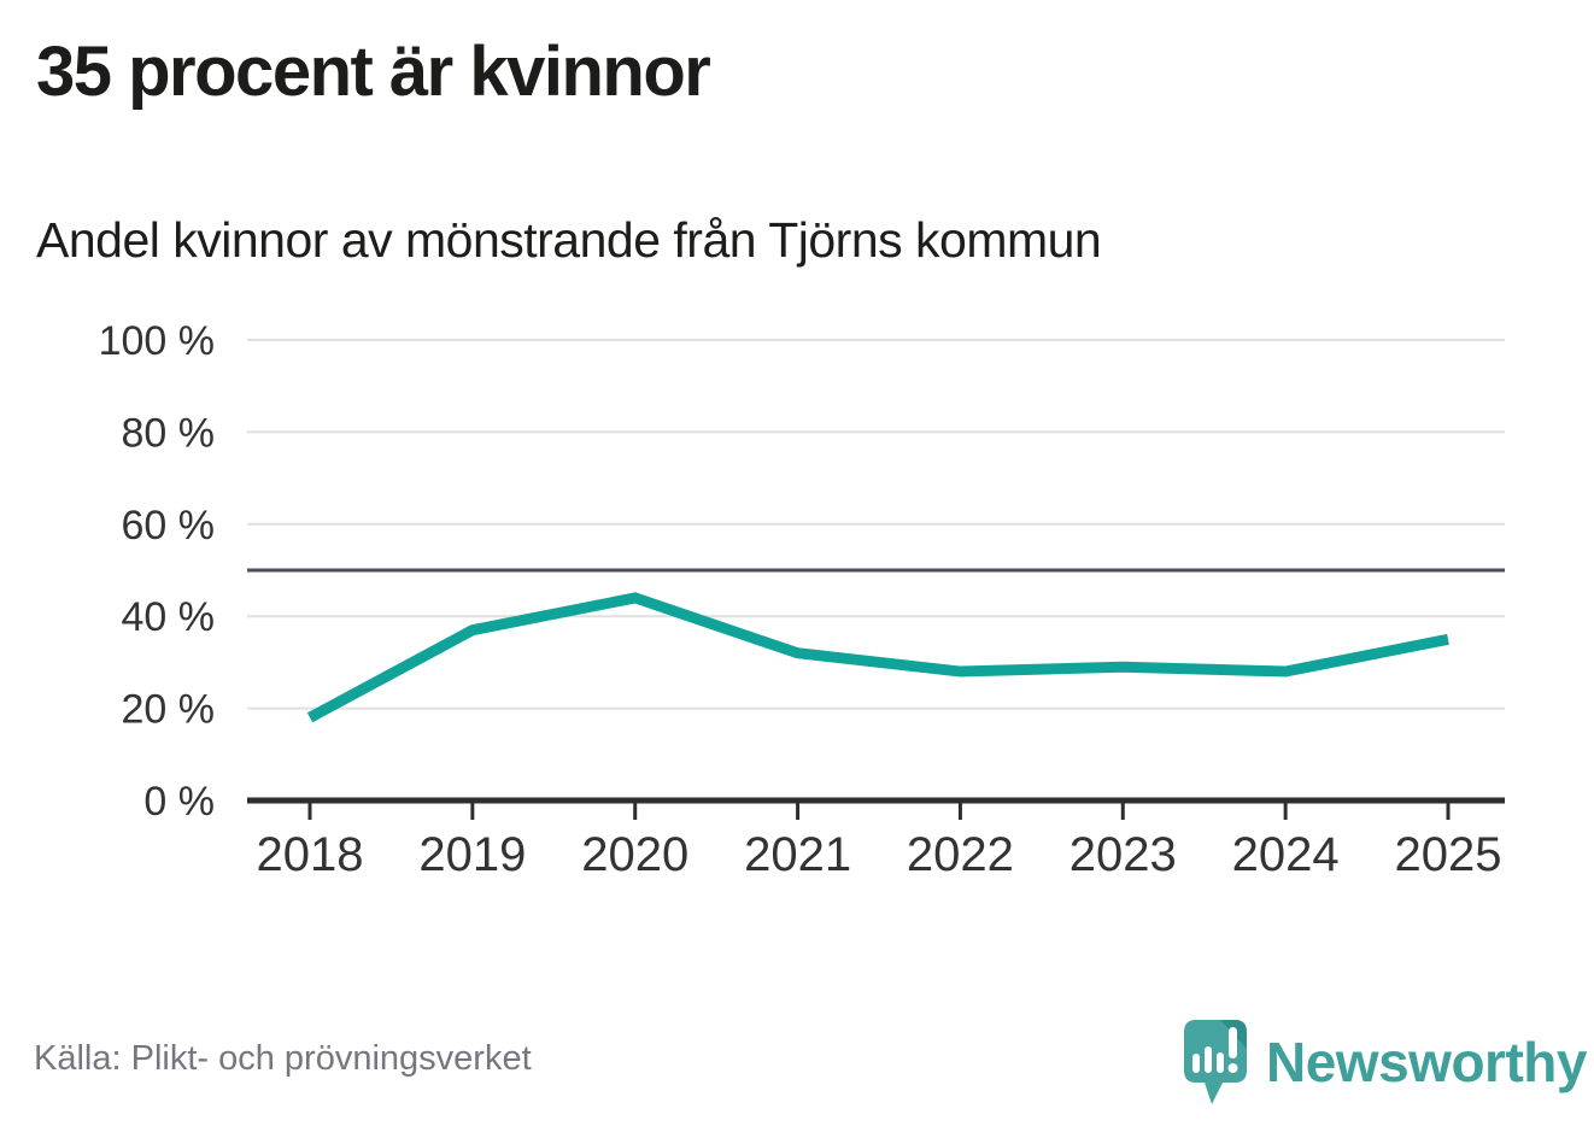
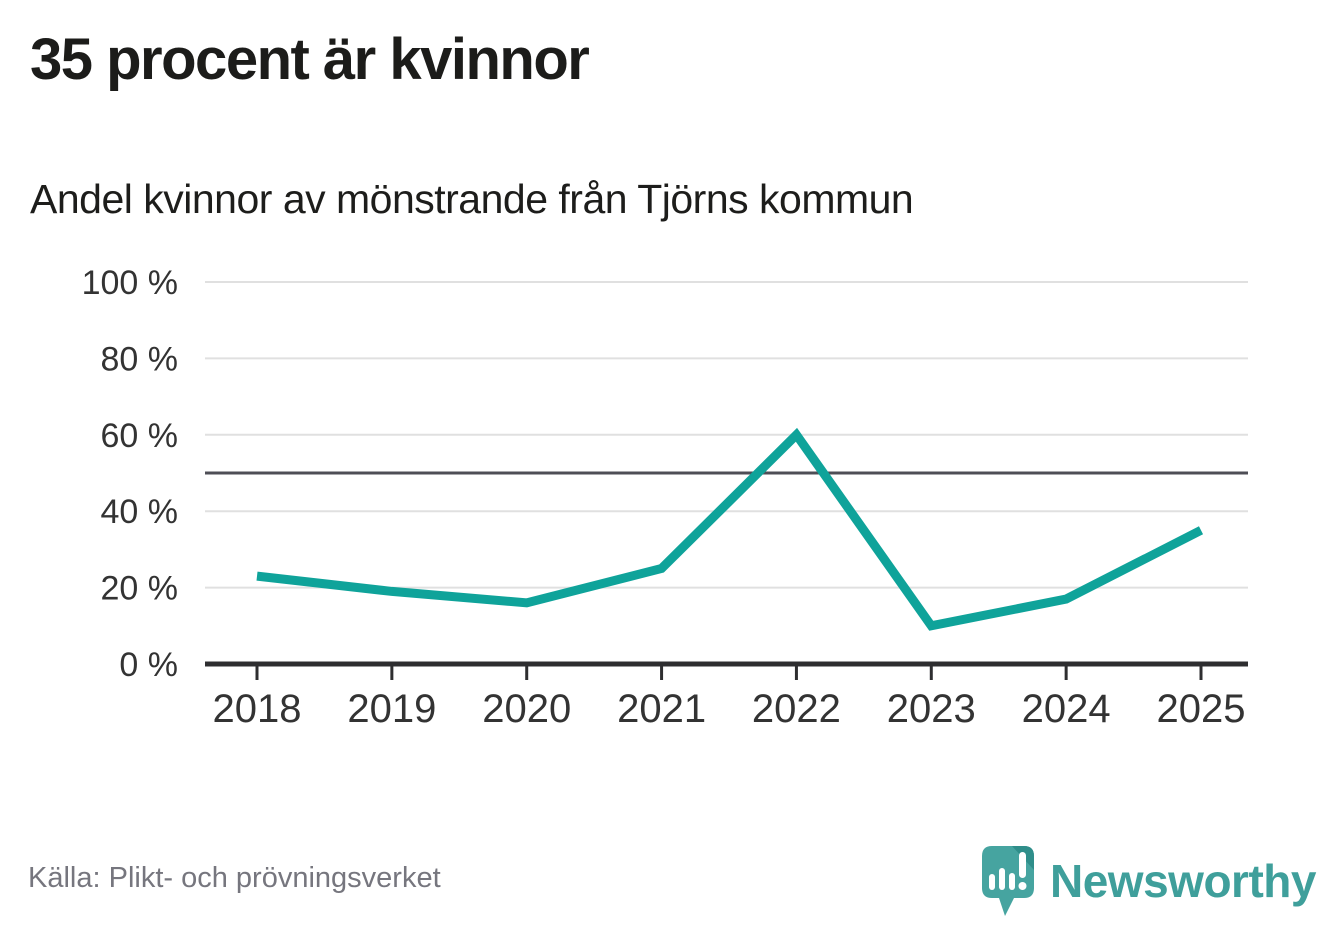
2018: 18% -> 23%
2019: 37% -> 19%
2020: 44% -> 16%
2021: 32% -> 25%
2022: 28% -> 60%
2023: 29% -> 10%
2024: 28% -> 17%
